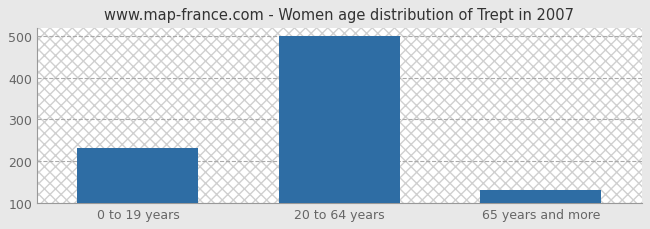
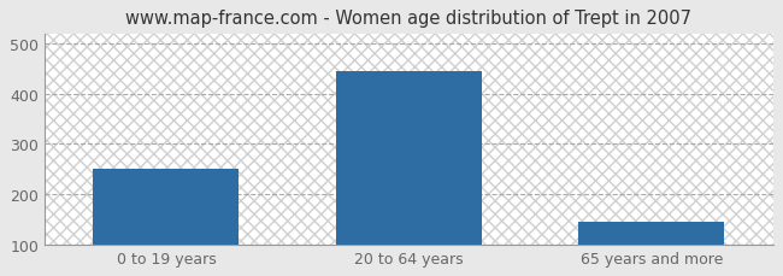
0 to 19 years: 232 -> 250
20 to 64 years: 500 -> 445
65 years and more: 131 -> 145
